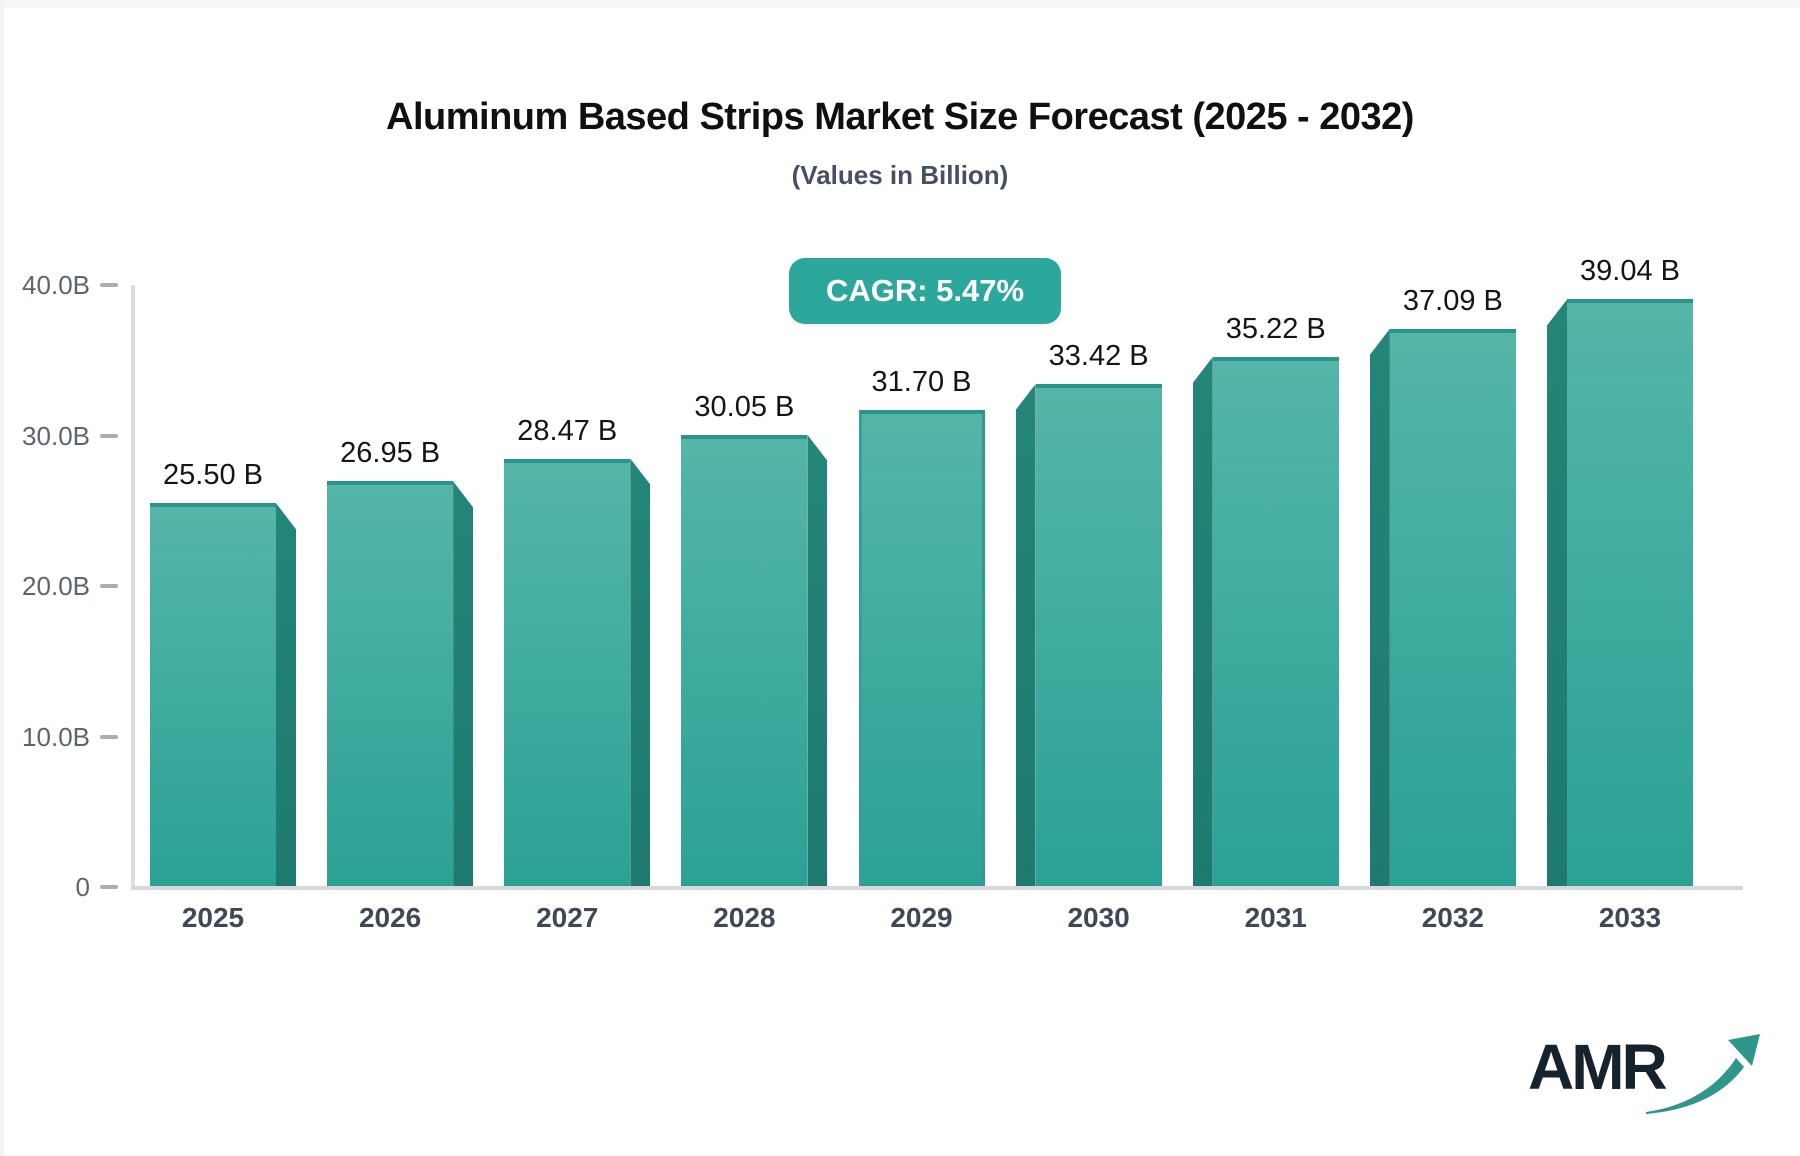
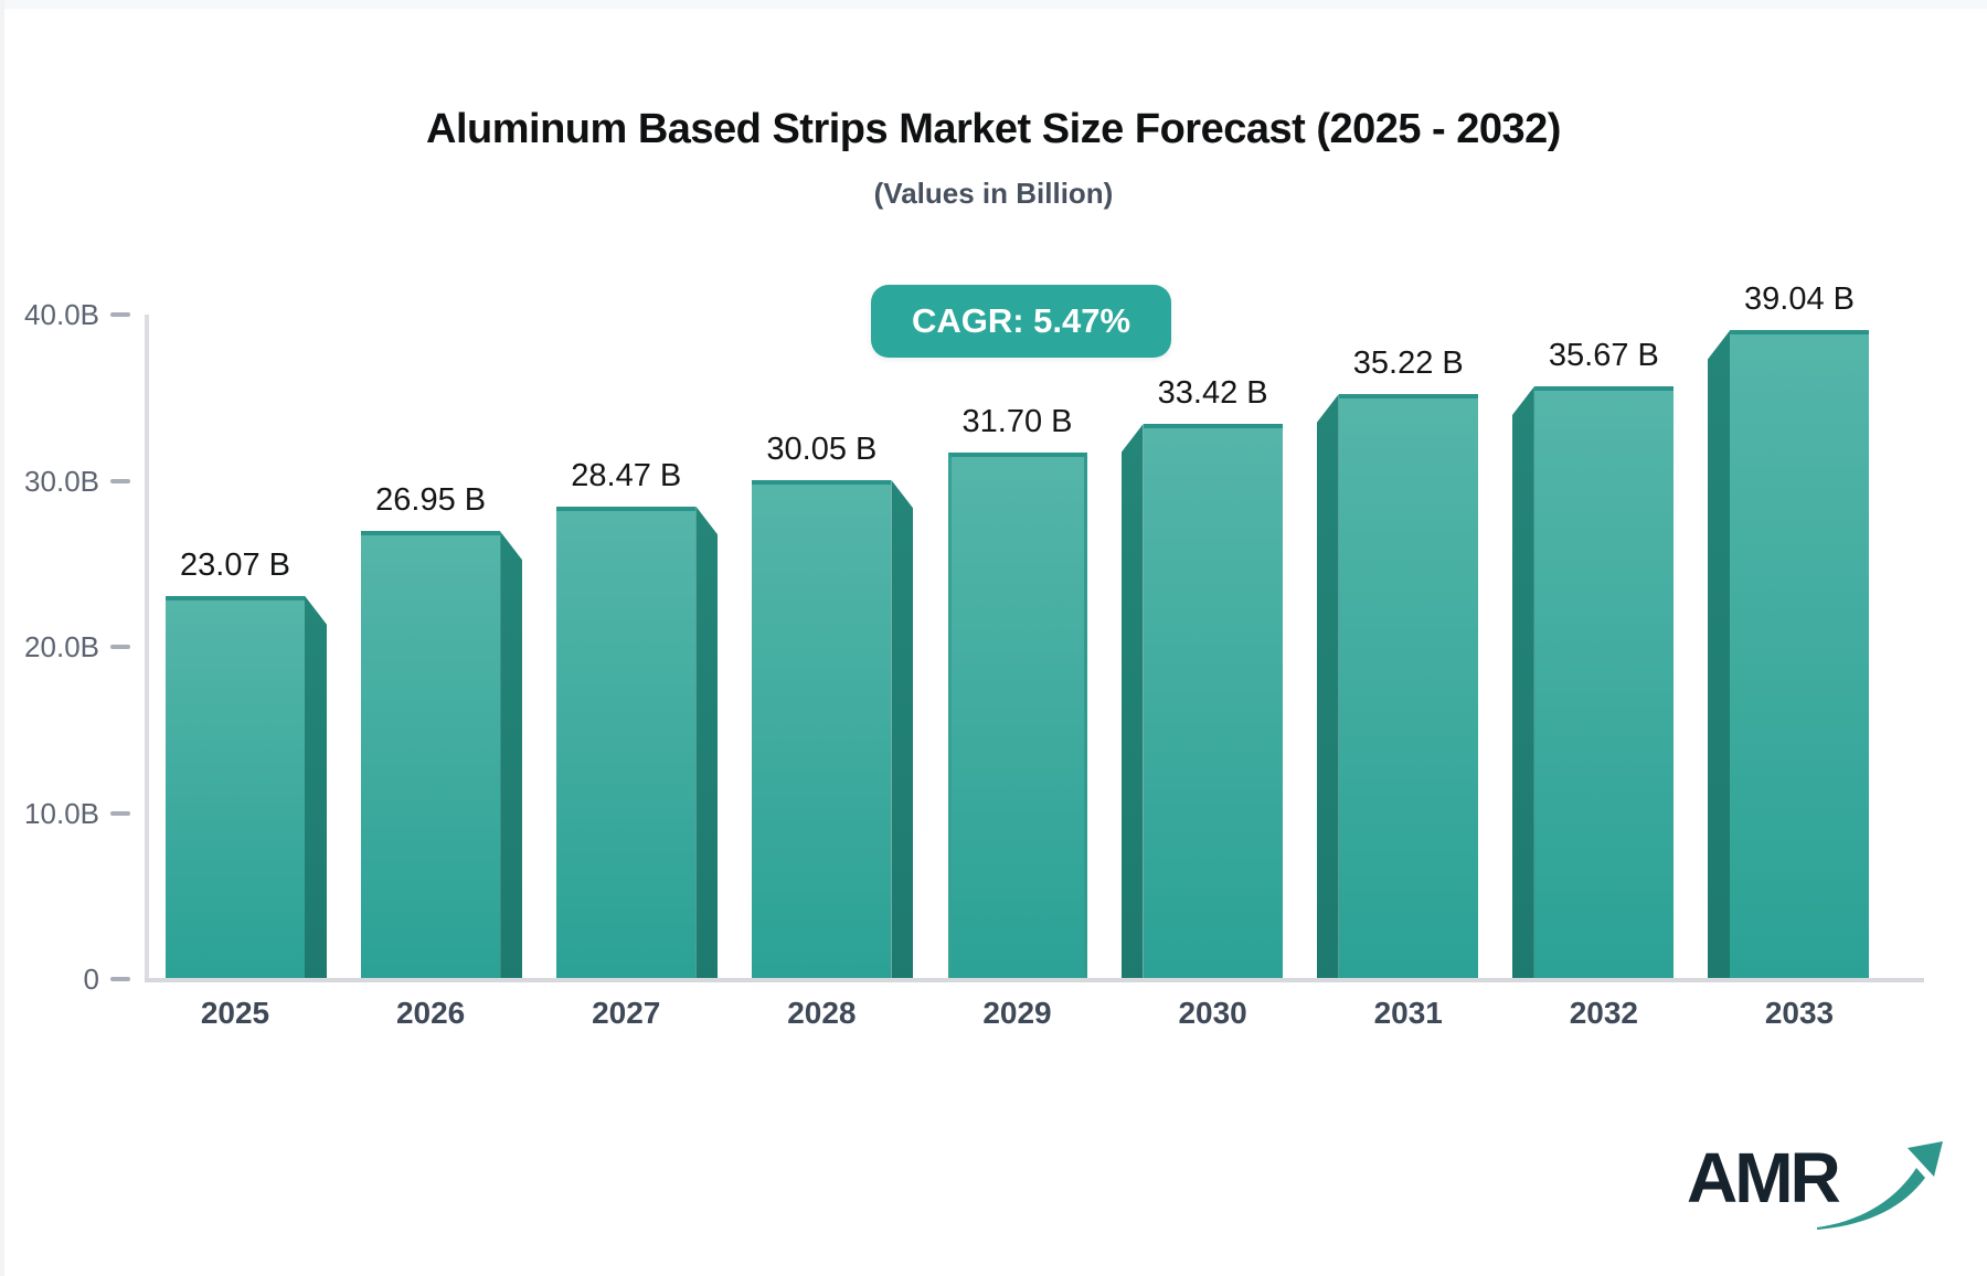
2025: 25.50 -> 23.07
2032: 37.09 -> 35.67
